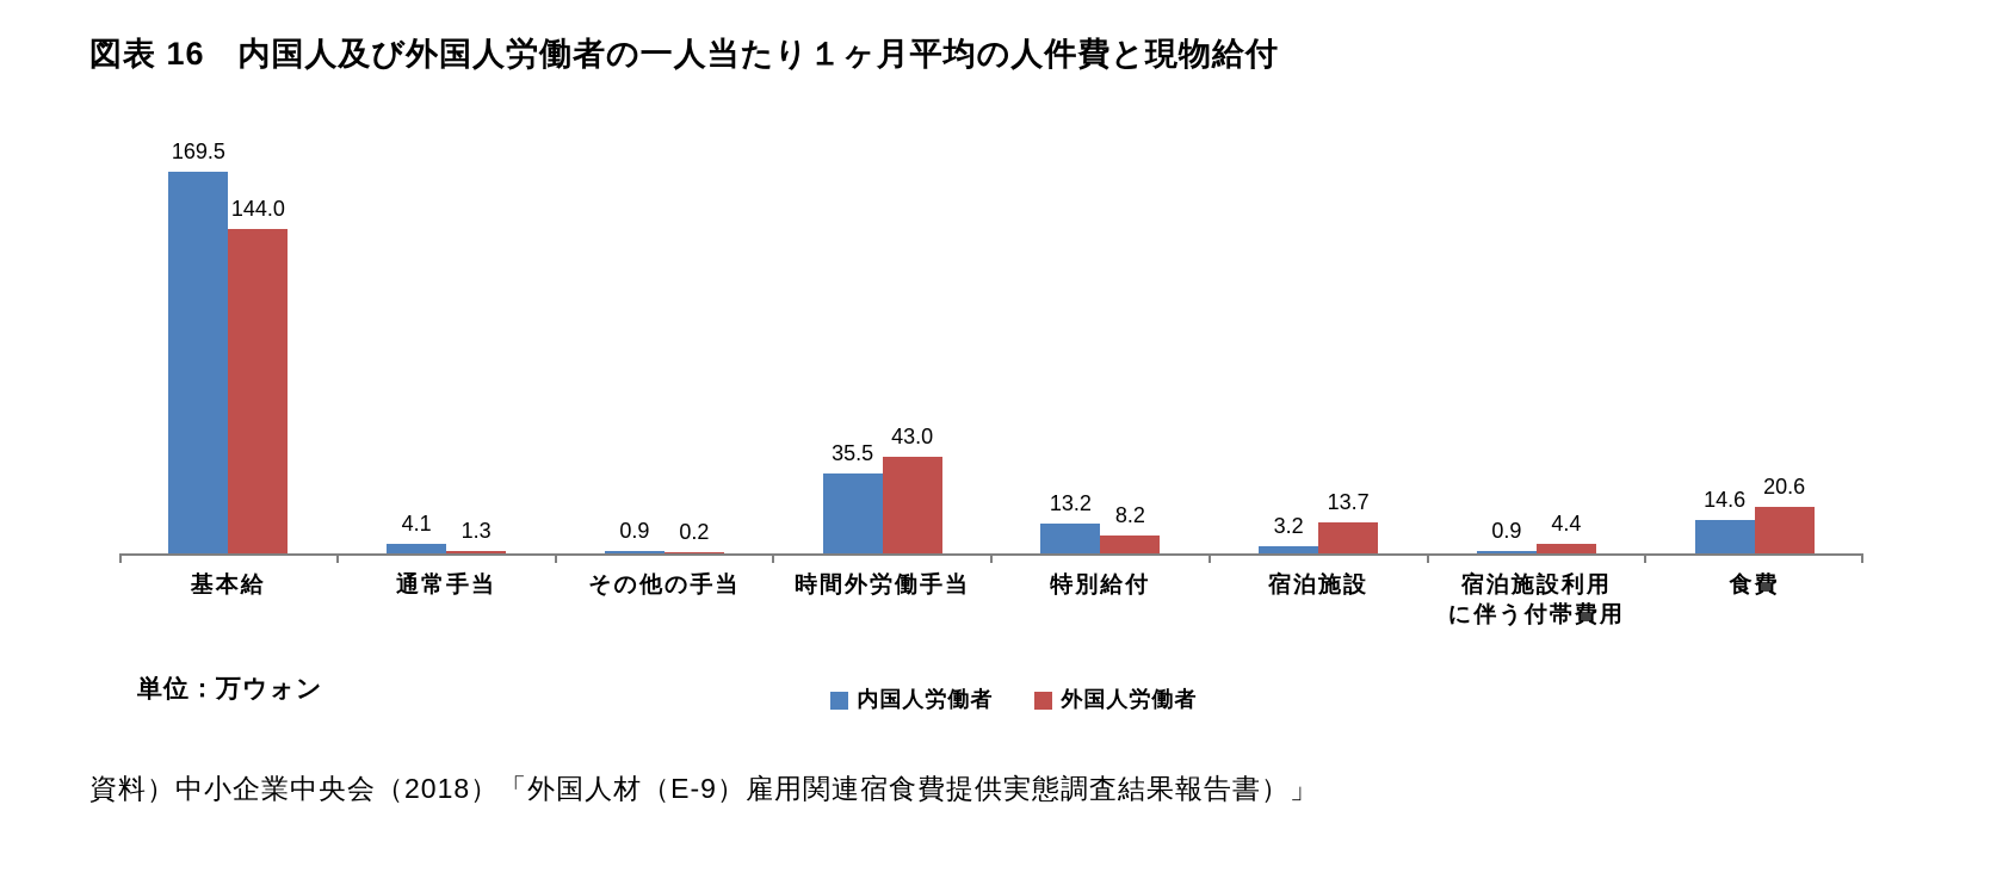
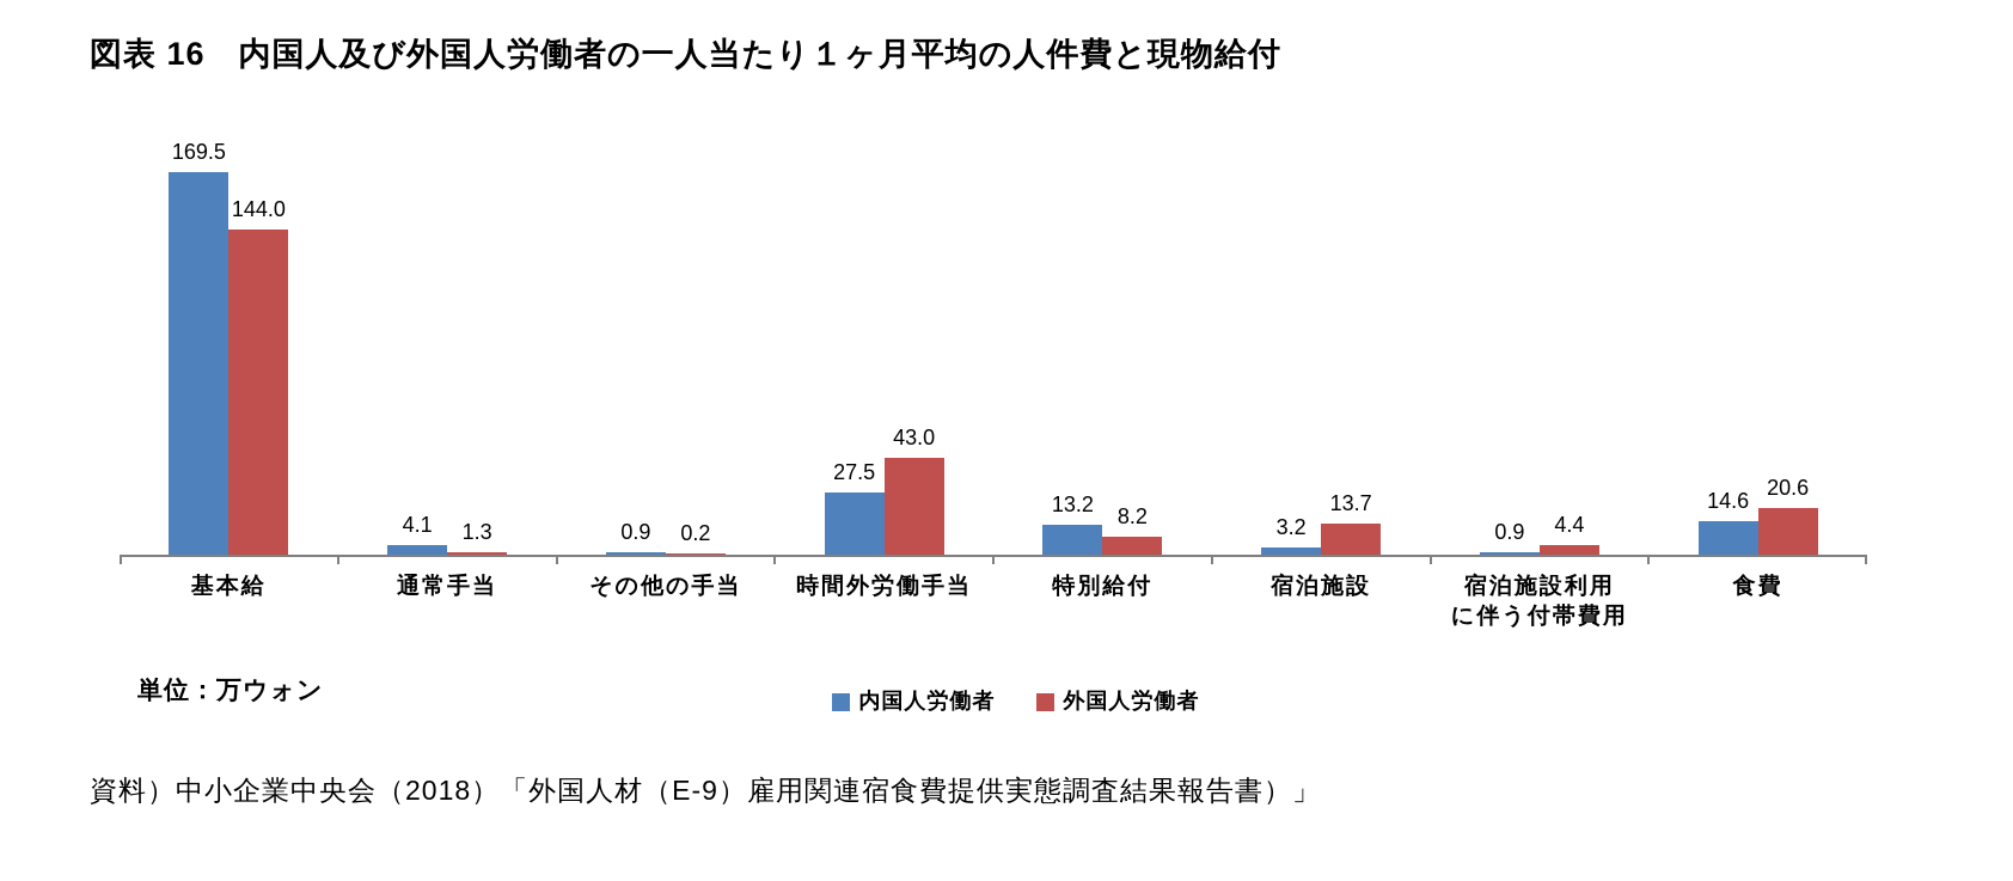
内国人労働者/時間外労働手当: 35.5 -> 27.5
